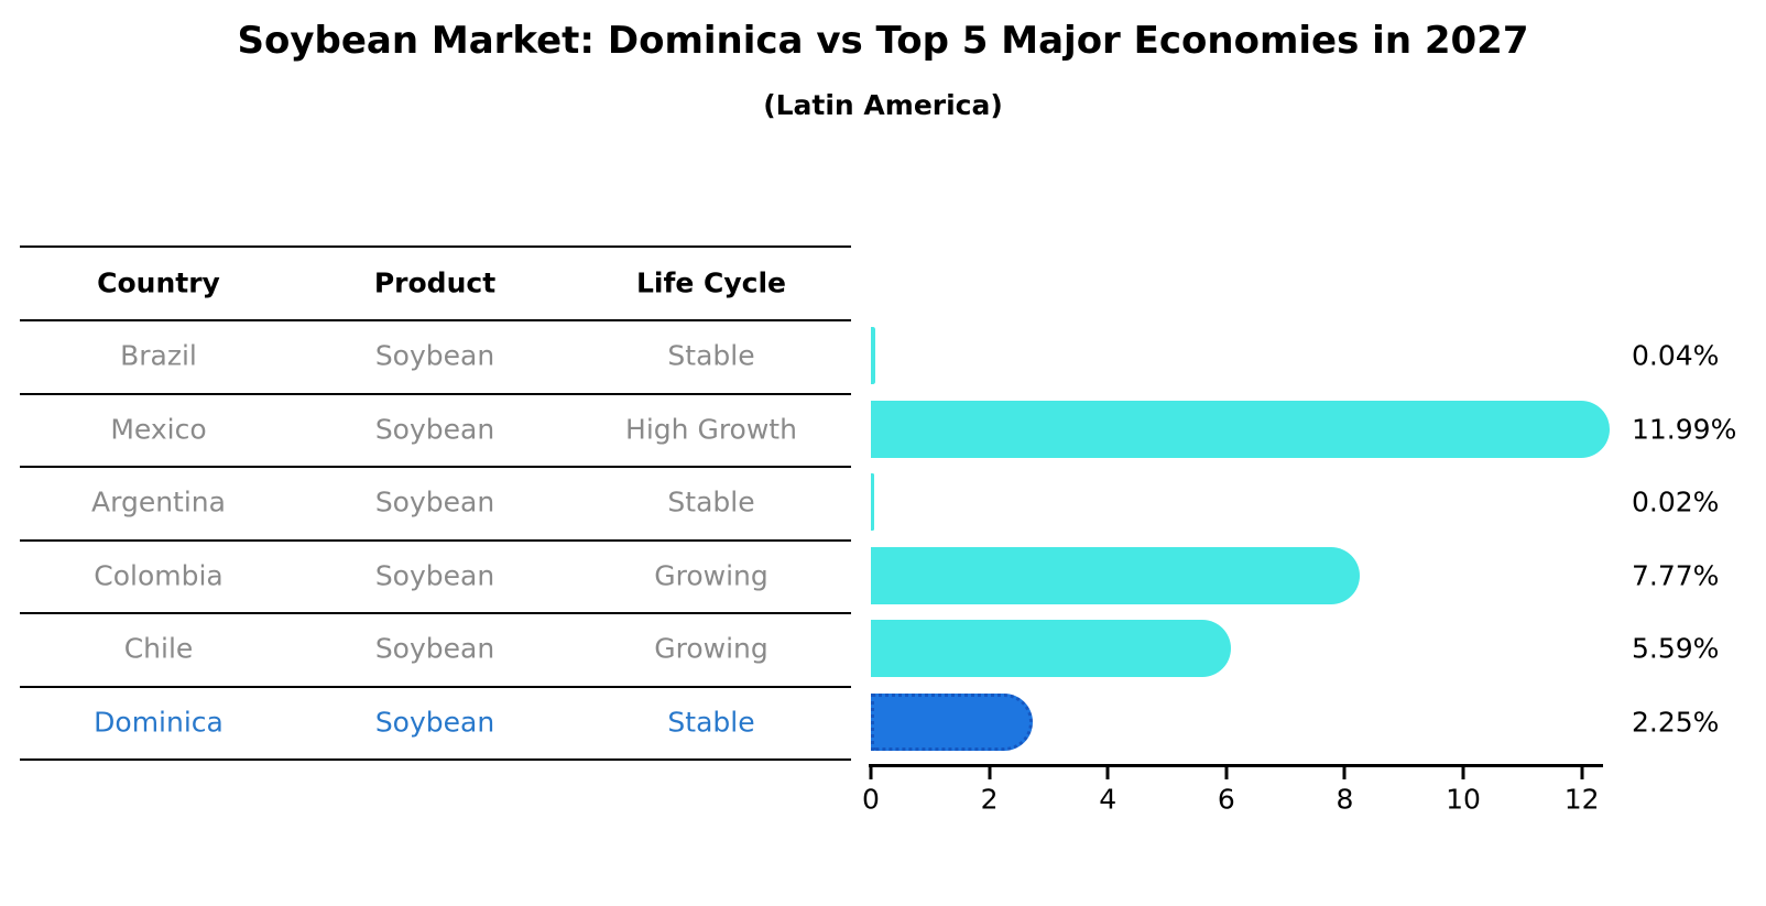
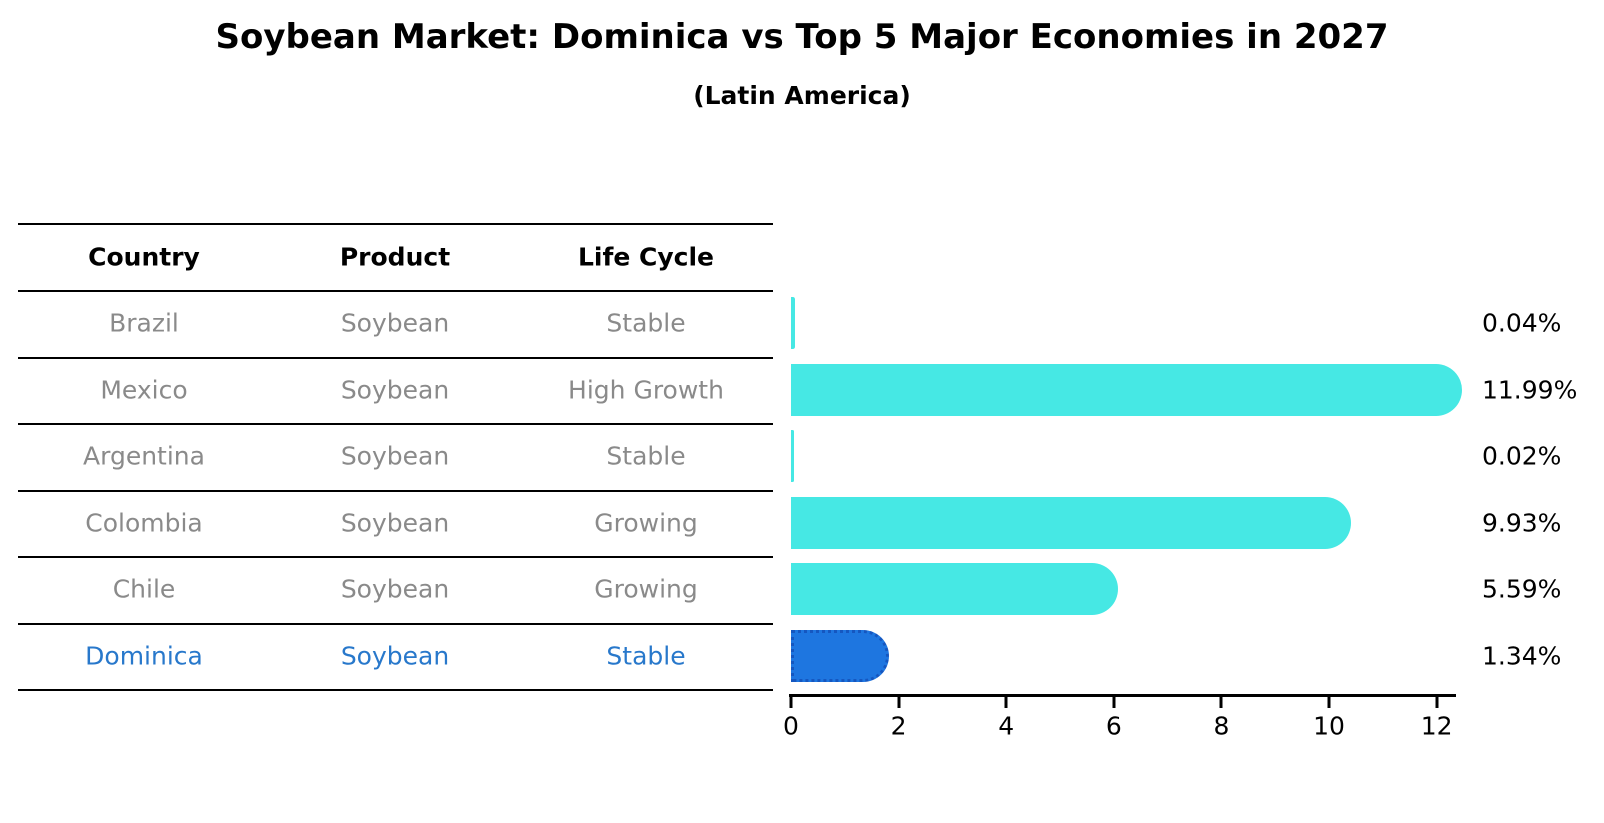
Colombia: 7.77% -> 9.93%
Dominica: 2.25% -> 1.34%
